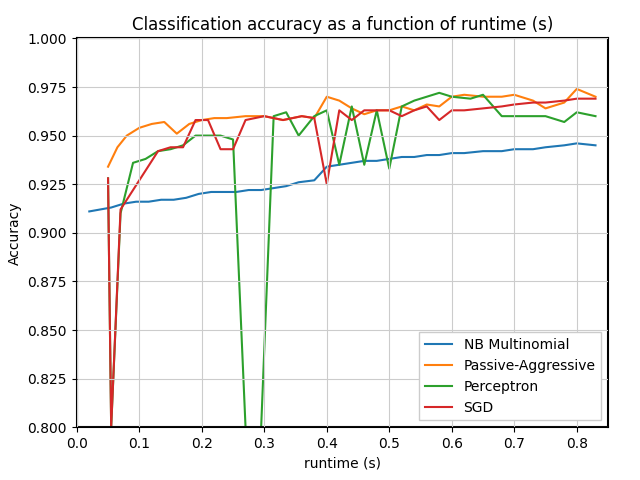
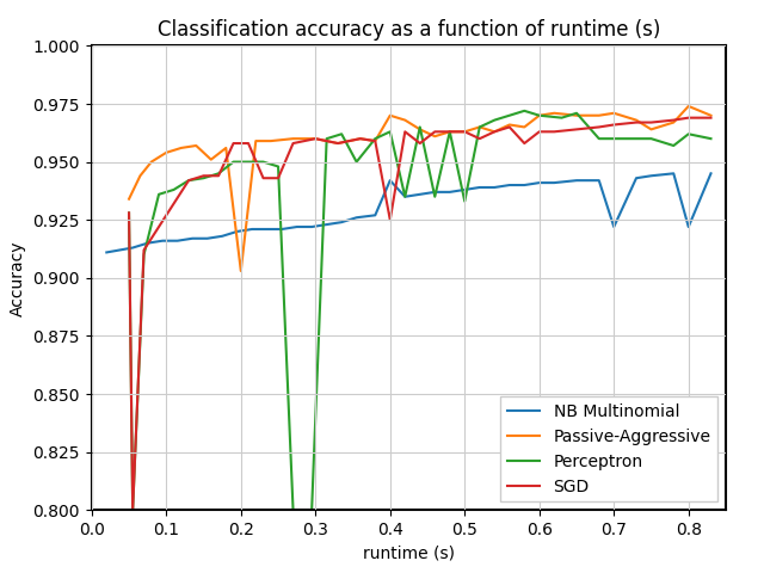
Passive-Aggressive/0.2: 0.958 -> 0.903
NB Multinomial/0.4: 0.934 -> 0.942
NB Multinomial/0.7: 0.943 -> 0.922
NB Multinomial/0.8: 0.946 -> 0.922
